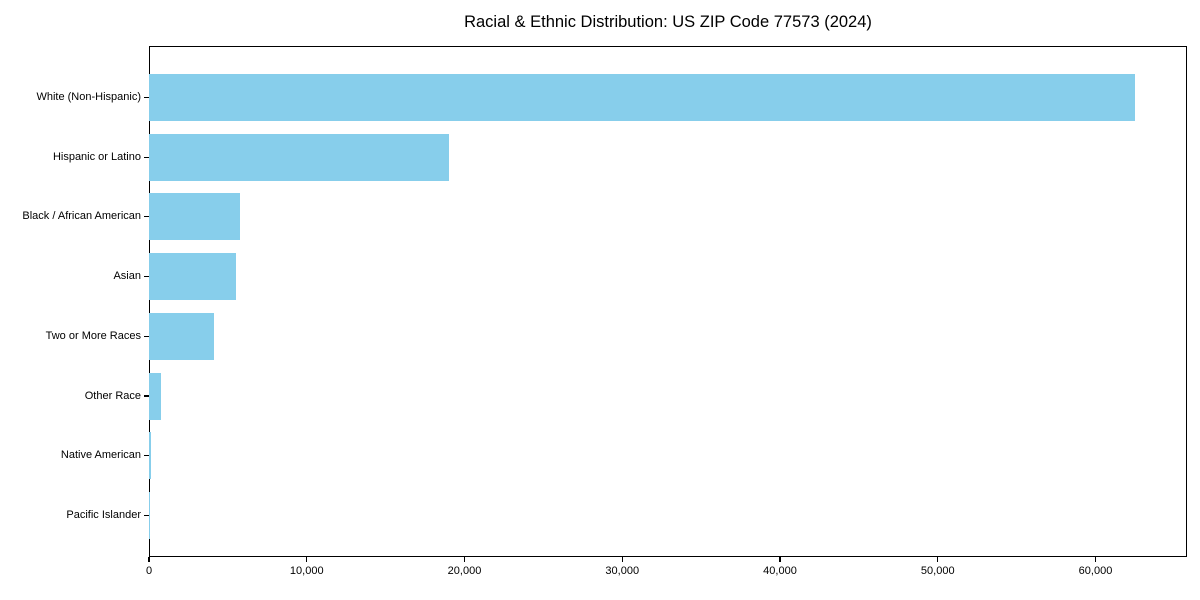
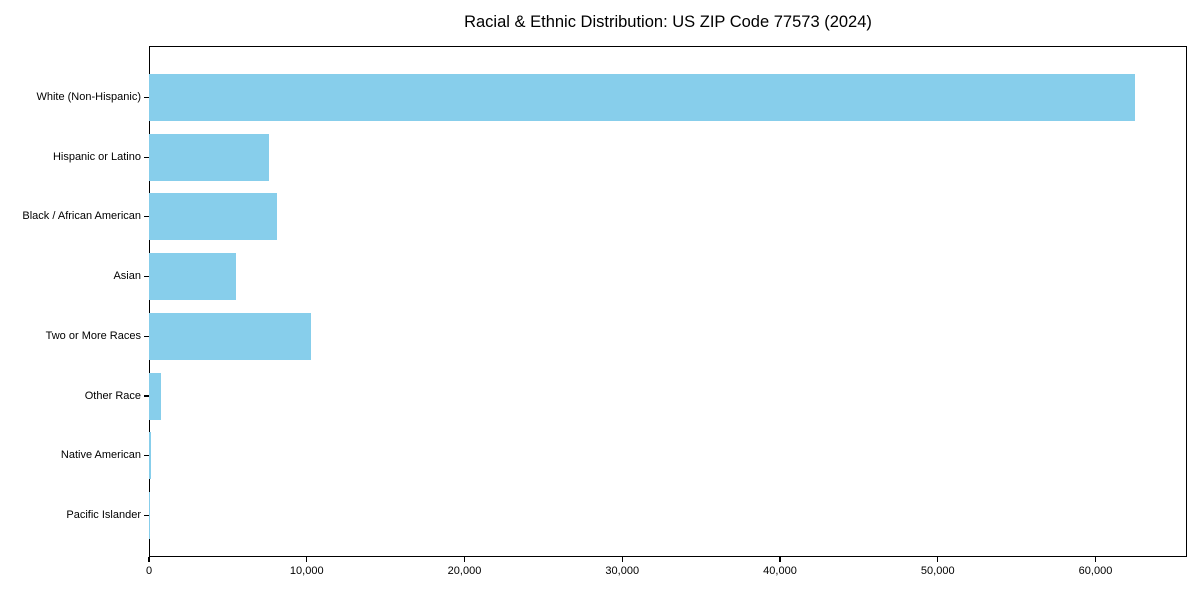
Hispanic or Latino: 19000 -> 7600
Black / African American: 5800 -> 8100
Two or More Races: 4100 -> 10300
